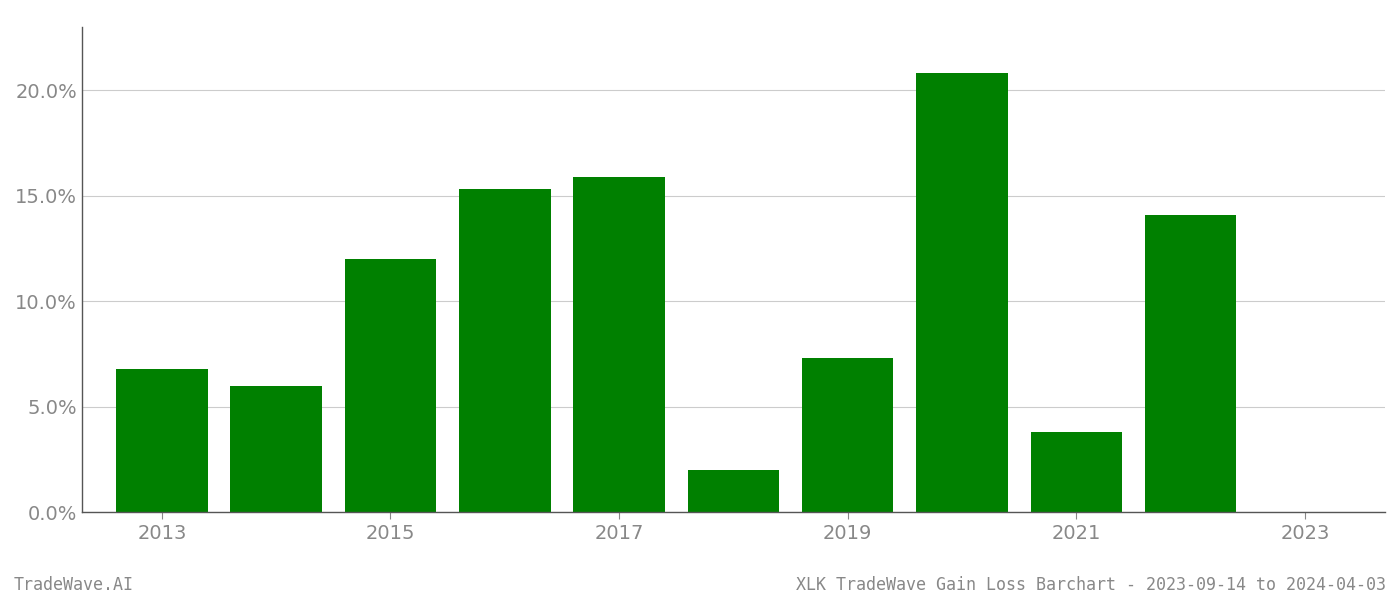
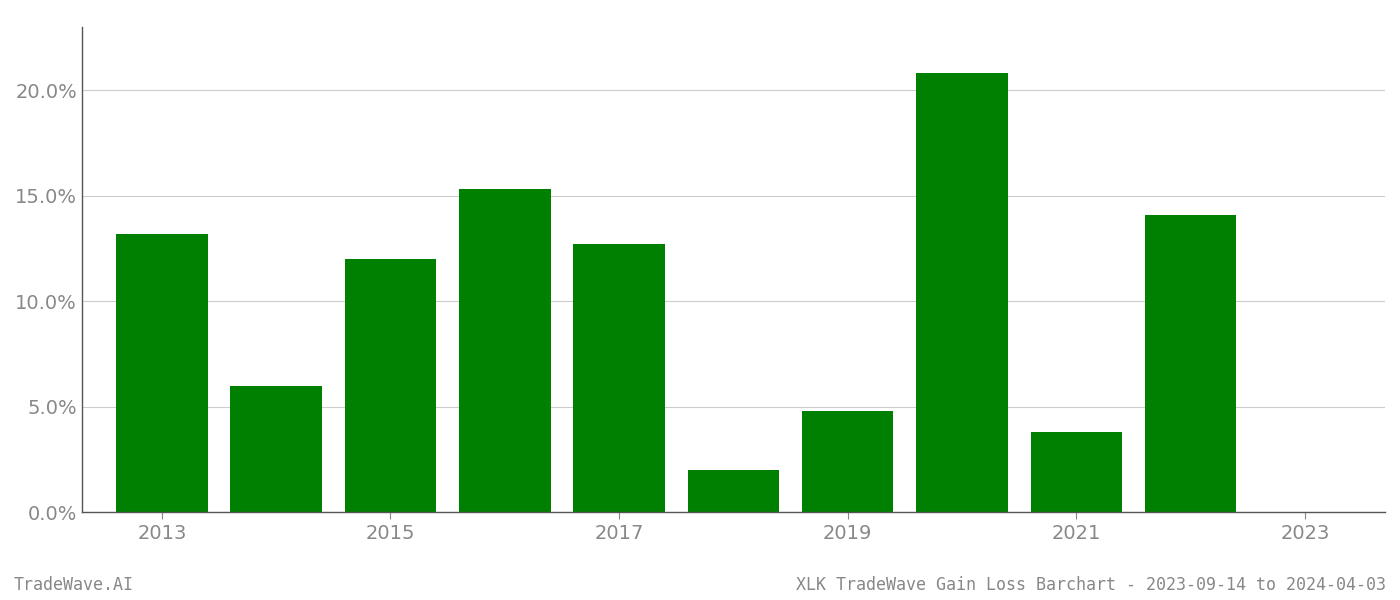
2013: 6.8% -> 13.2%
2017: 15.9% -> 12.7%
2019: 7.3% -> 4.8%
